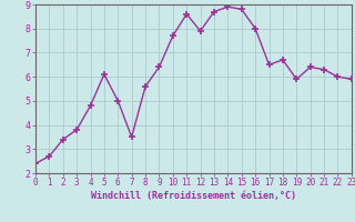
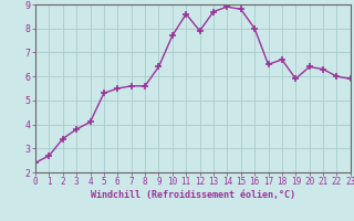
4: 4.8 -> 4.1
5: 6.1 -> 5.3
6: 5.0 -> 5.5
7: 3.5 -> 5.6
